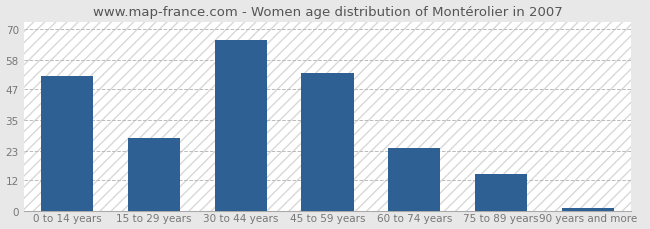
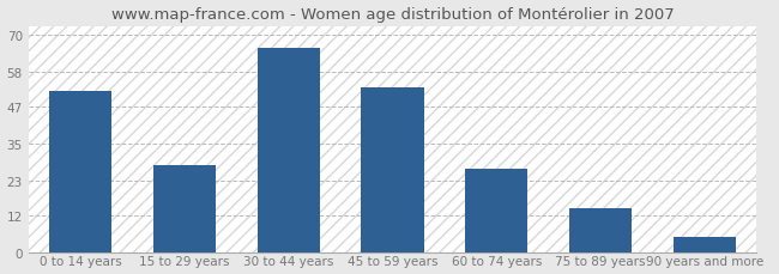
60 to 74 years: 24 -> 27
90 years and more: 1 -> 5
